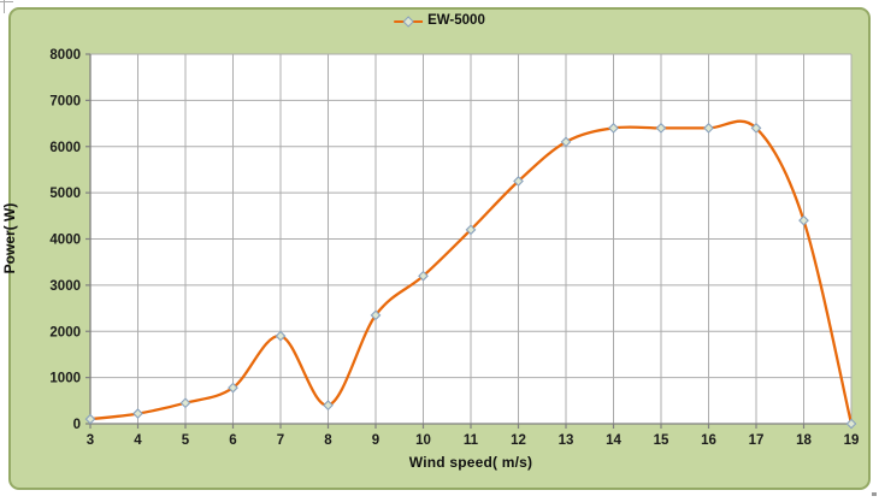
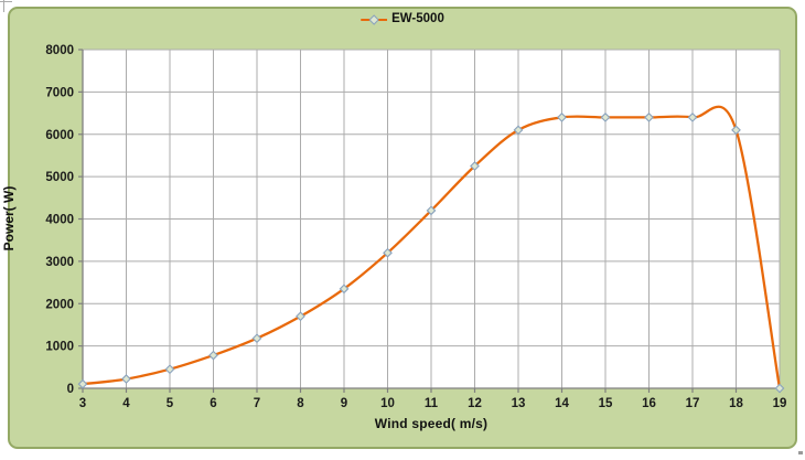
7: 1900 -> 1200
8: 400 -> 1700
18: 4400 -> 6100
